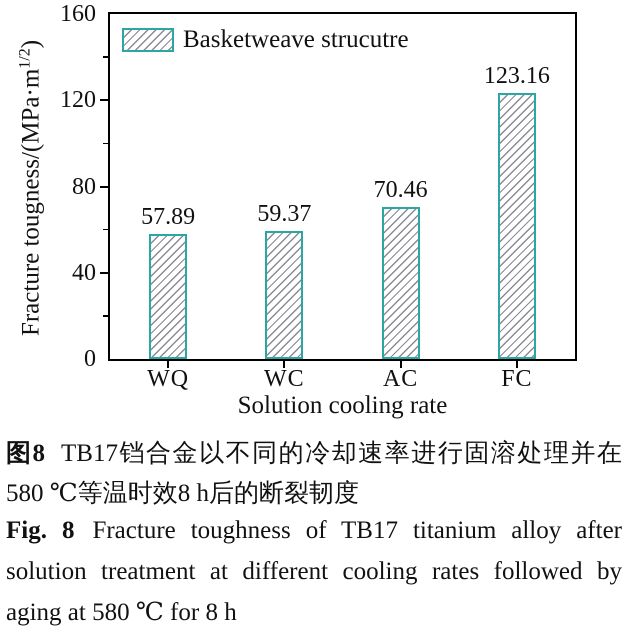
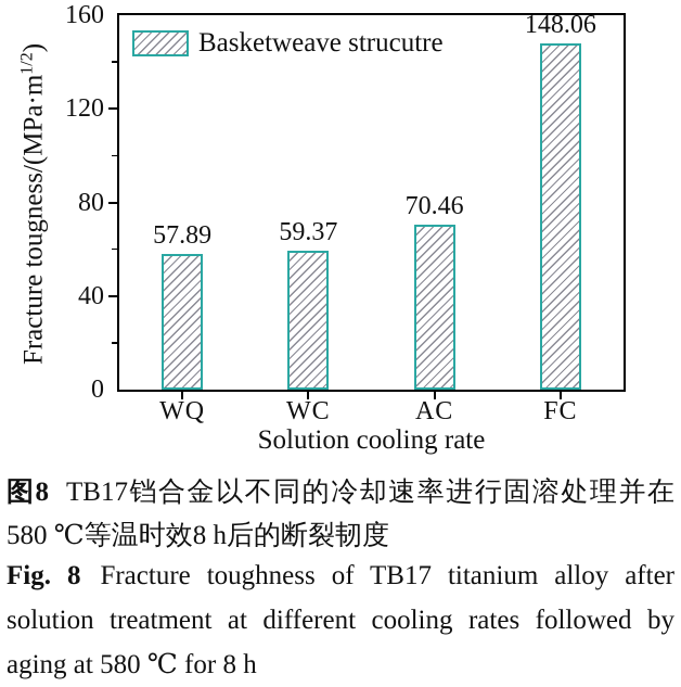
FC: 123.16 -> 148.06
